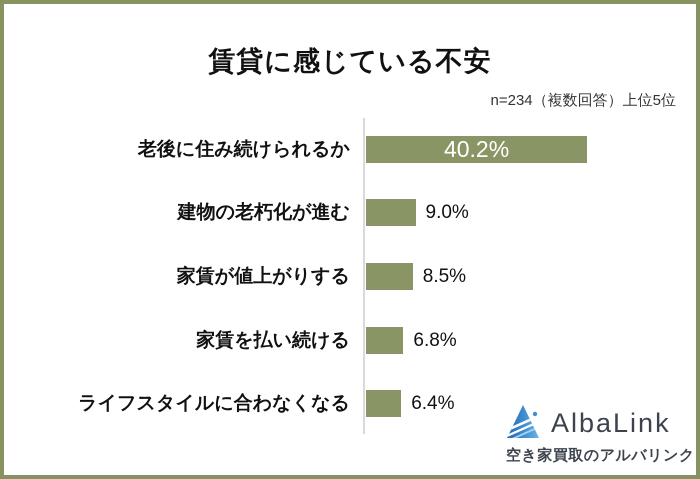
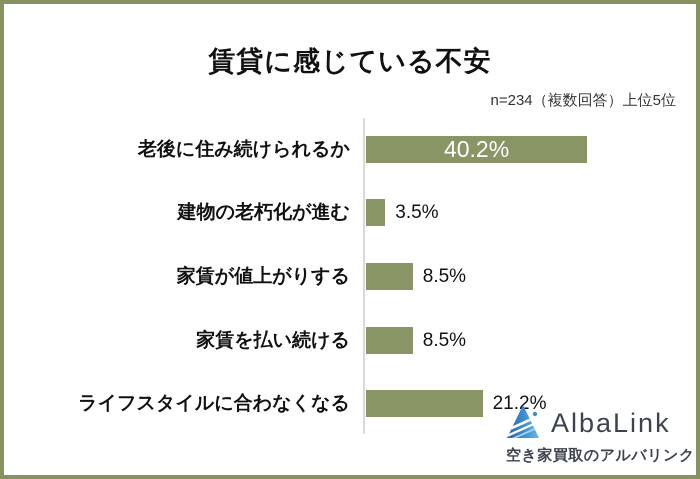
建物の老朽化が進む: 9.0% -> 3.5%
家賃を払い続ける: 6.8% -> 8.5%
ライフスタイルに合わなくなる: 6.4% -> 21.2%
